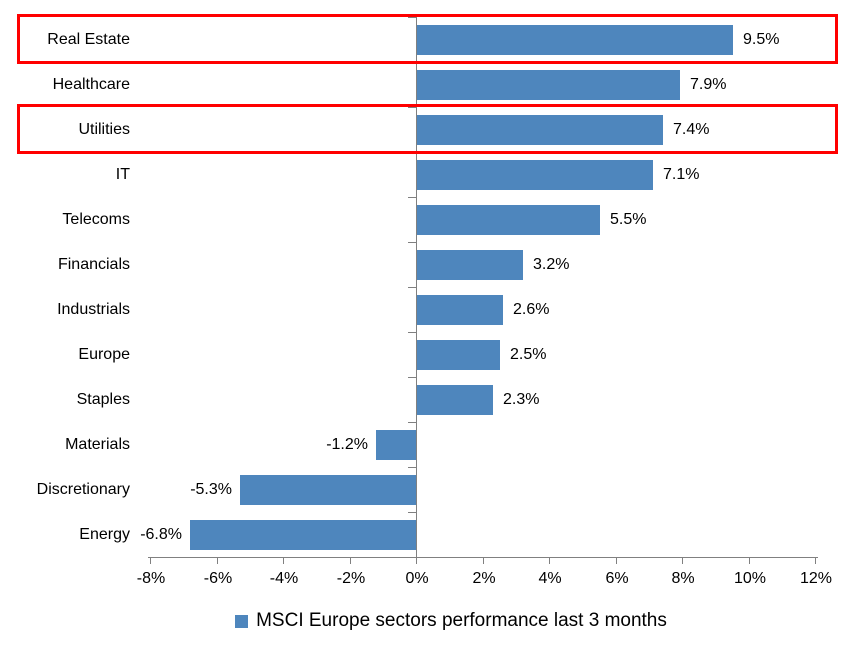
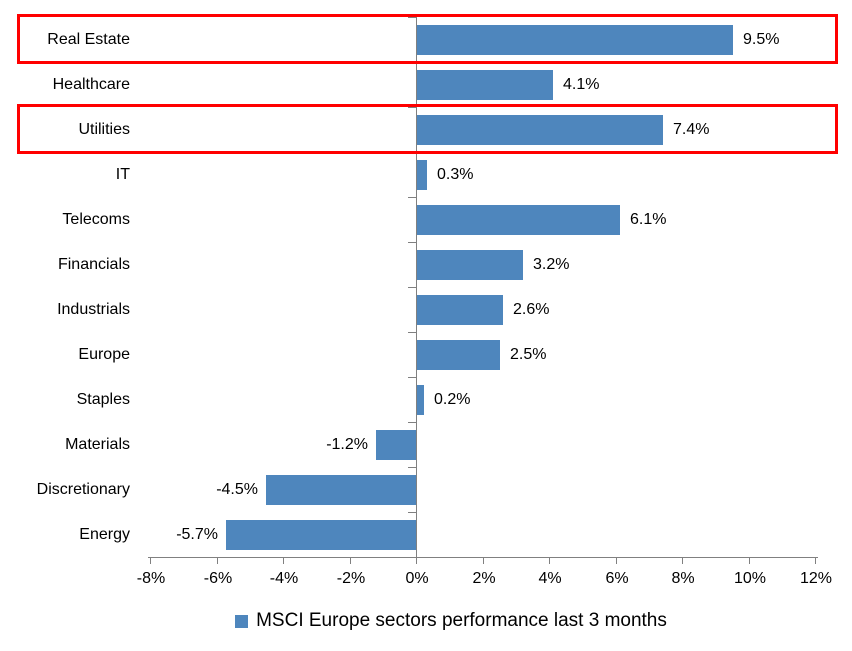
Healthcare: 7.9% -> 4.1%
IT: 7.1% -> 0.3%
Telecoms: 5.5% -> 6.1%
Staples: 2.3% -> 0.2%
Discretionary: -5.3% -> -4.5%
Energy: -6.8% -> -5.7%
